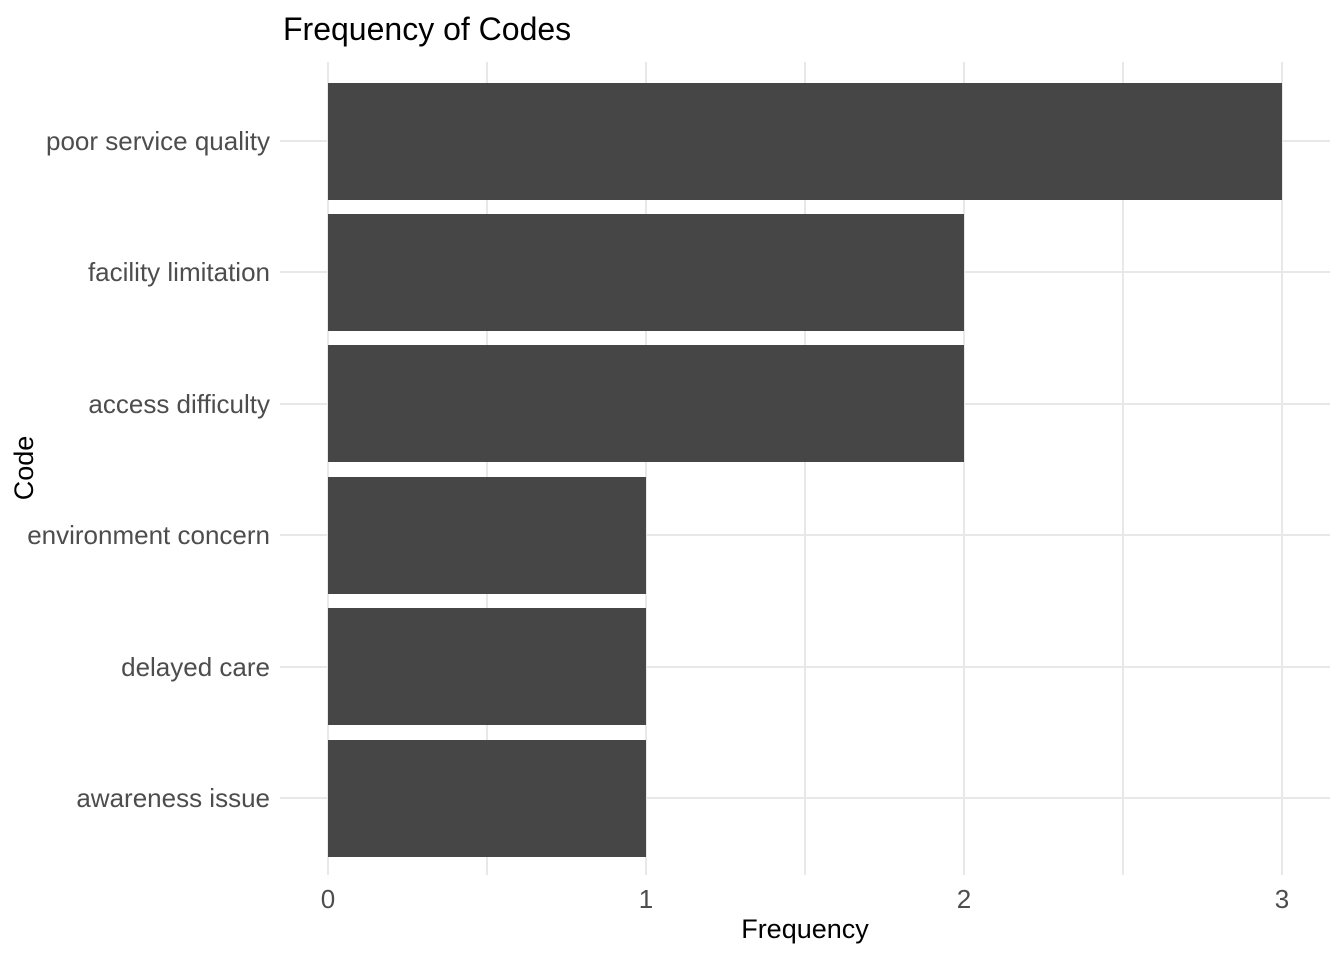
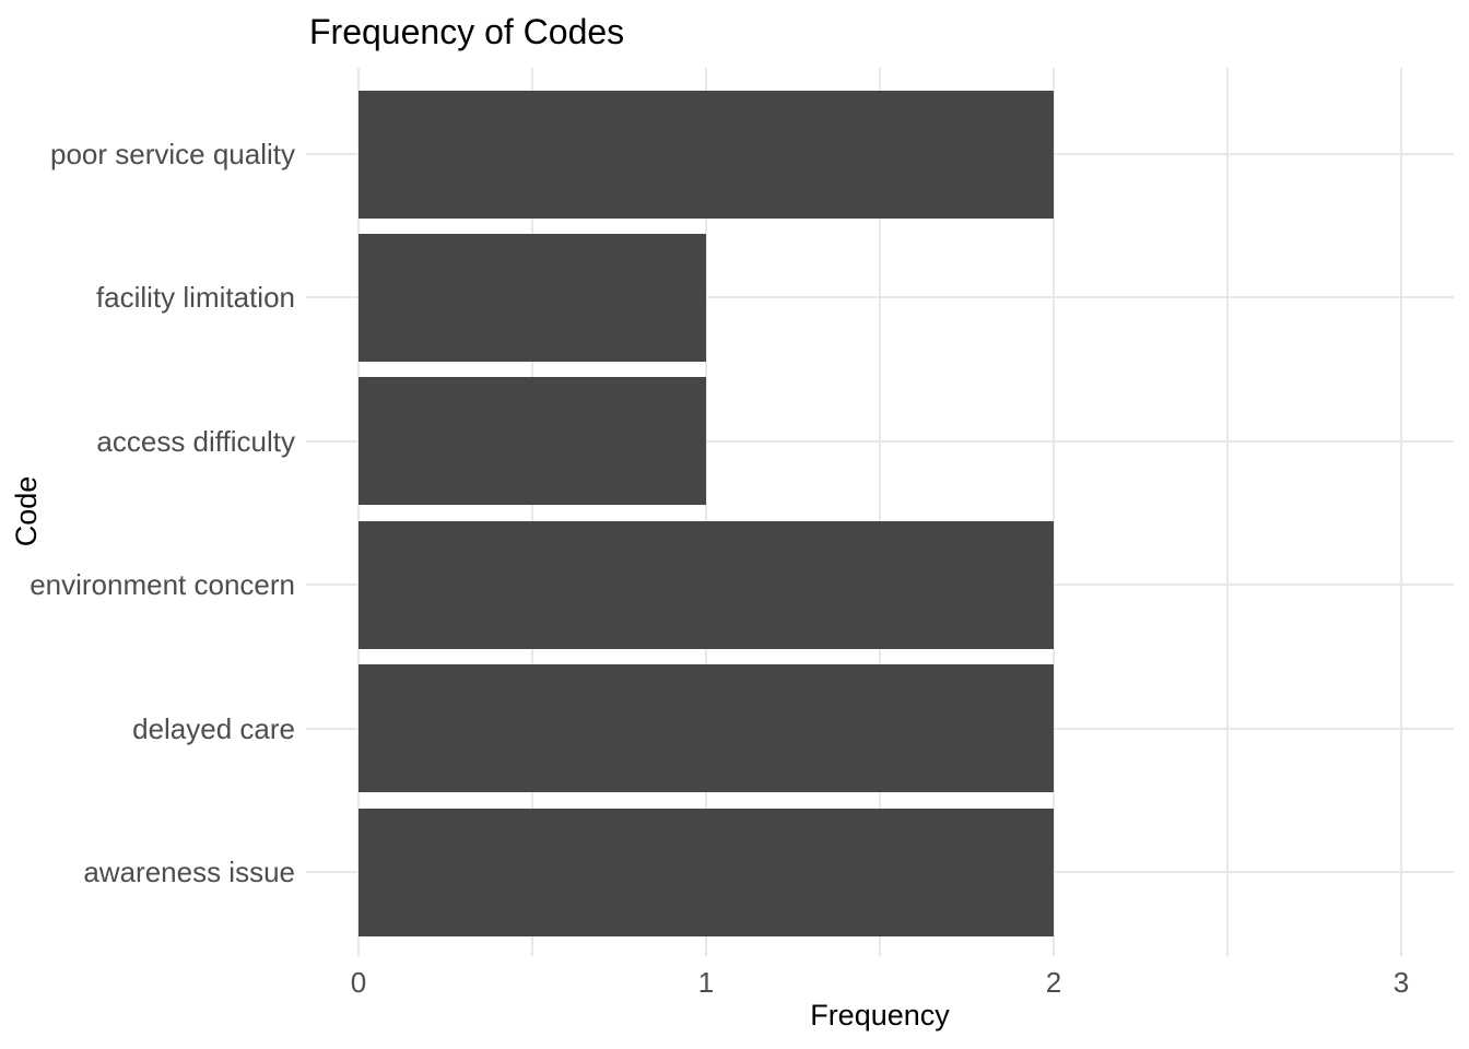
poor service quality: 3 -> 2
facility limitation: 2 -> 1
access difficulty: 2 -> 1
environment concern: 1 -> 2
delayed care: 1 -> 2
awareness issue: 1 -> 2
